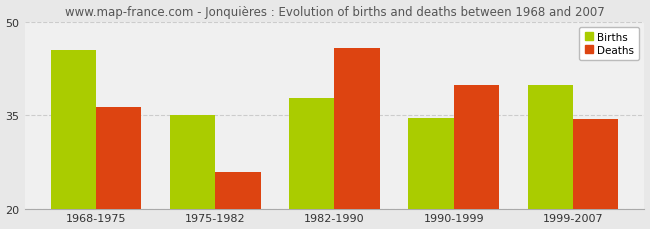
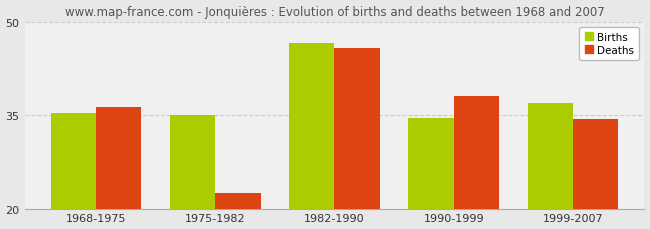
Births/1968-1975: 45.4 -> 35.4
Deaths/1975-1982: 25.8 -> 22.5
Births/1982-1990: 37.8 -> 46.5
Deaths/1990-1999: 39.8 -> 38.0
Births/1999-2007: 39.8 -> 37.0
